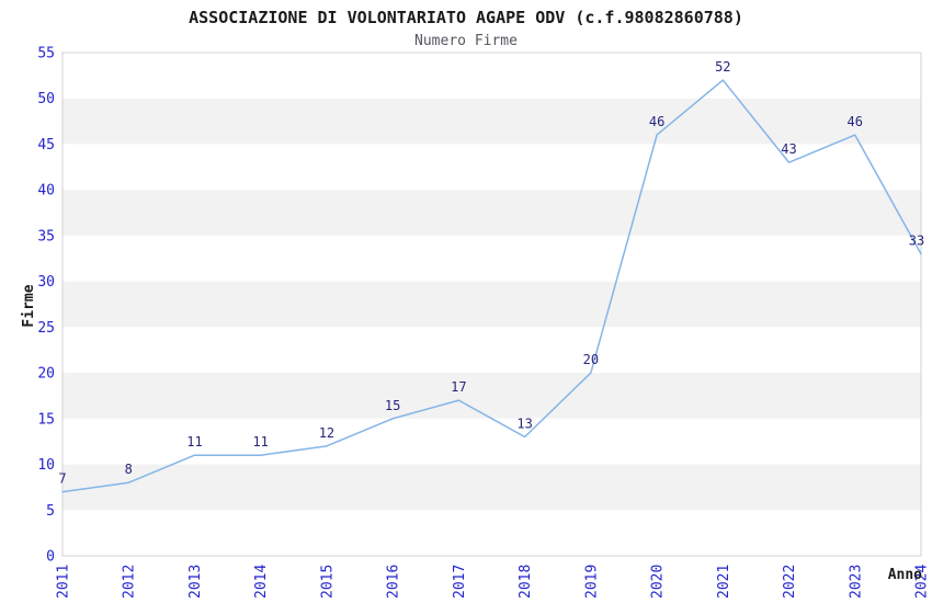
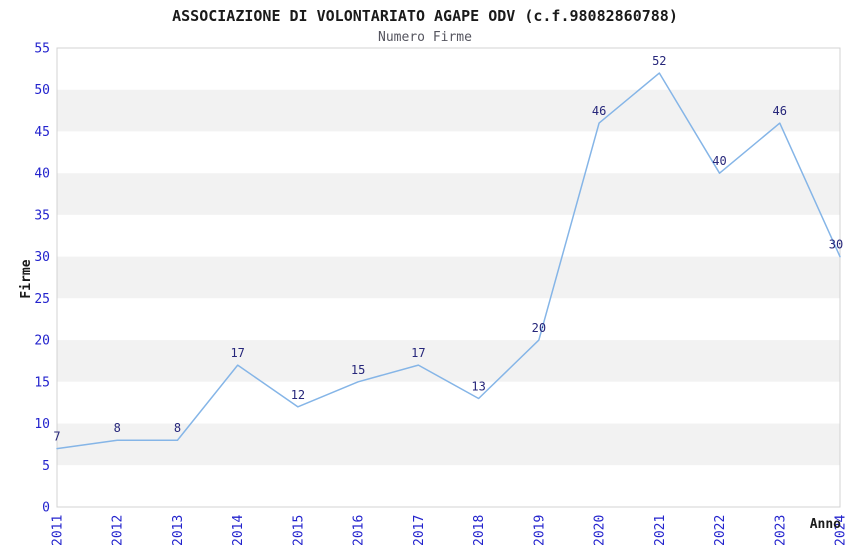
2013: 11 -> 8
2014: 11 -> 17
2022: 43 -> 40
2024: 33 -> 30
